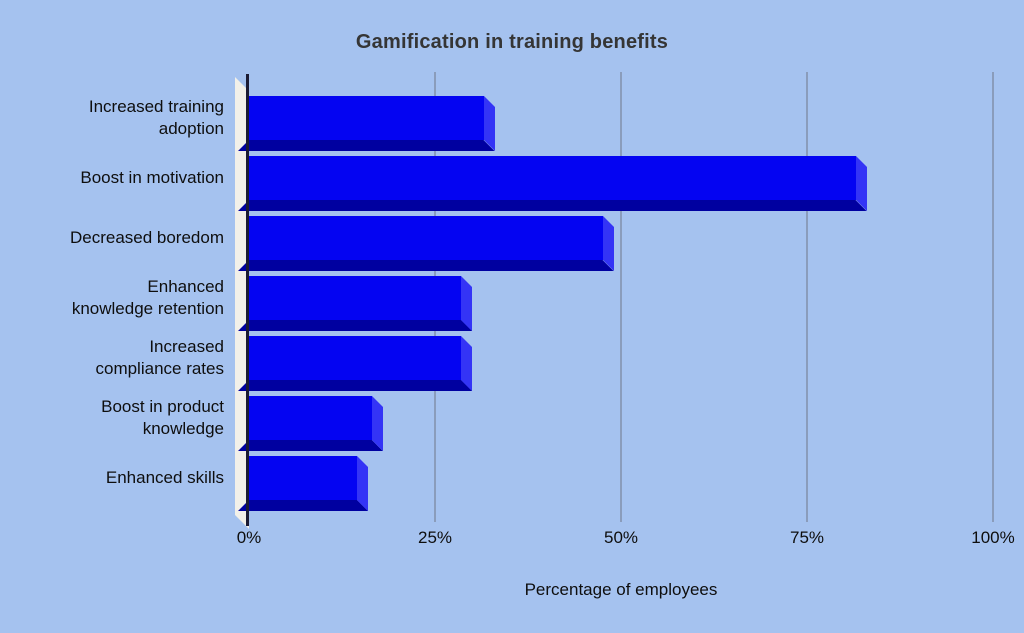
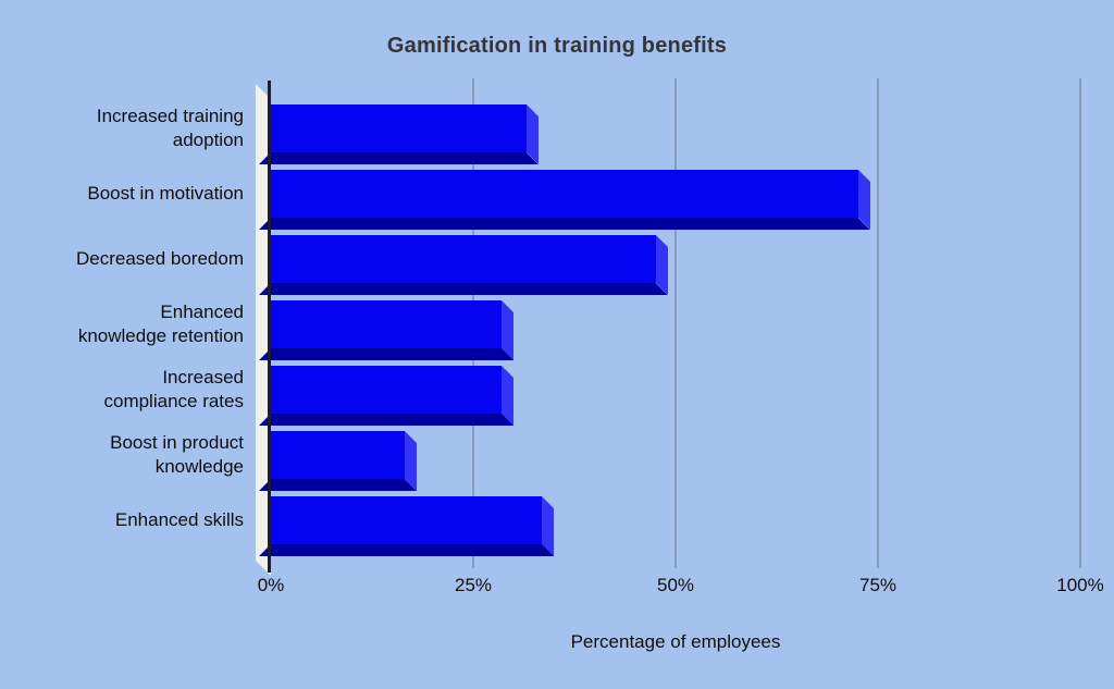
Boost in motivation: 83% -> 74%
Enhanced skills: 16% -> 35%
